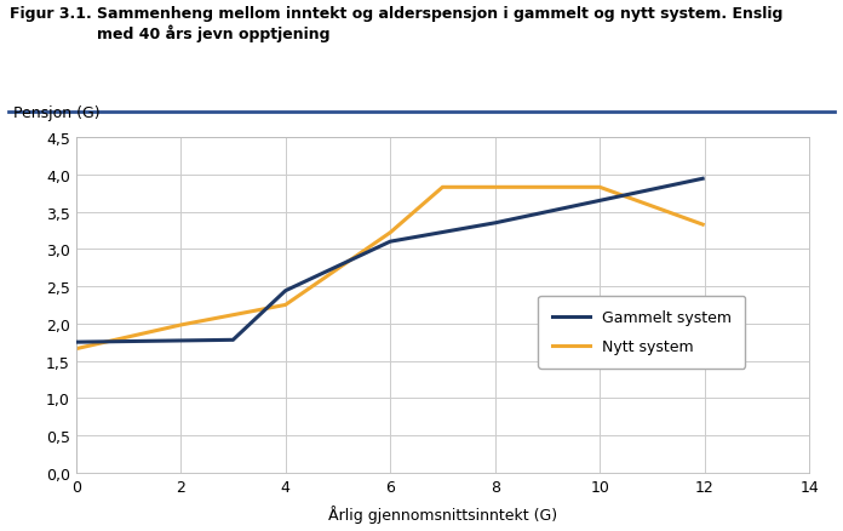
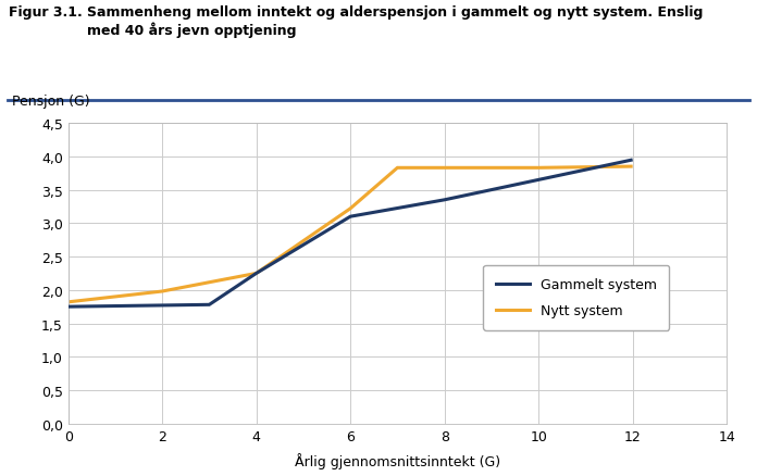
Nytt system/0: 1,66 -> 1,82
Gammelt system/4: 2,44 -> 2,25
Nytt system/12: 3,32 -> 3,85
